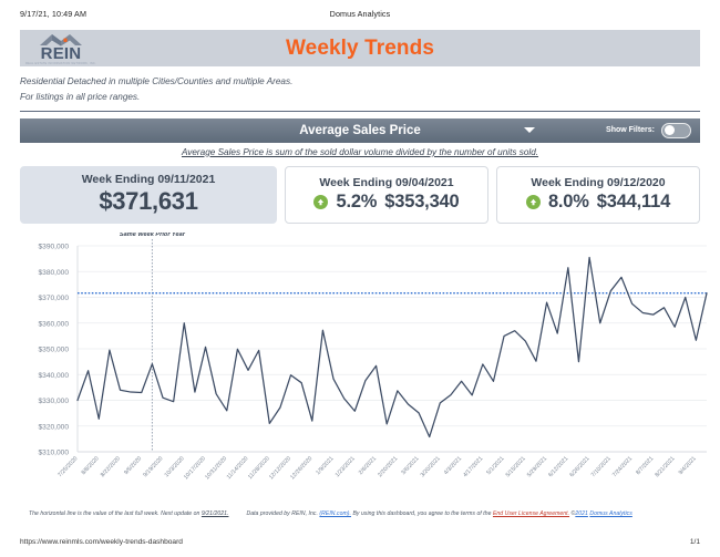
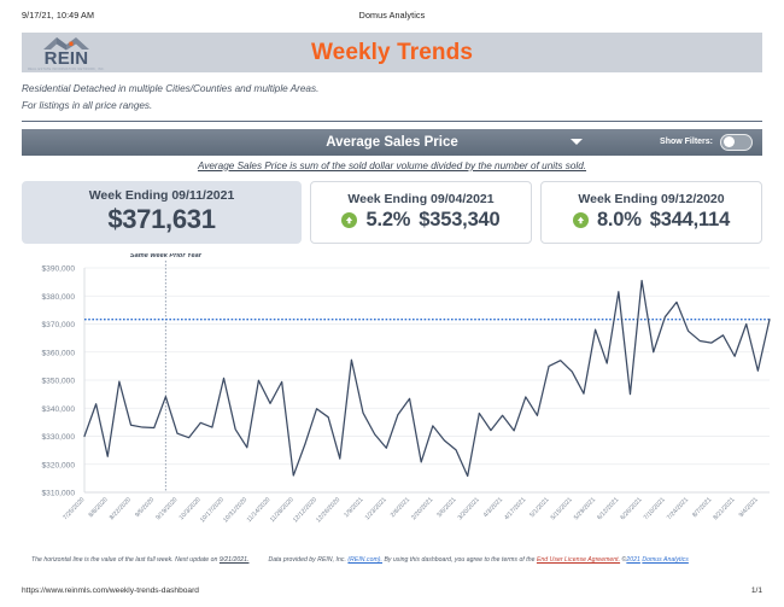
10/3/2020: $360000 -> $335000
11/28/2020: $321000 -> $316000
3/20/2021: $329000 -> $338000
